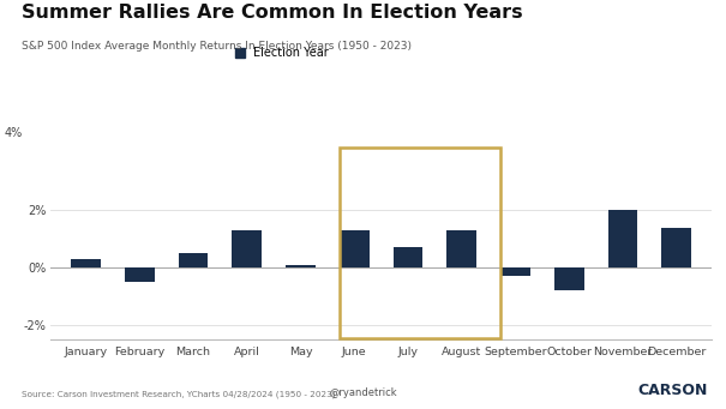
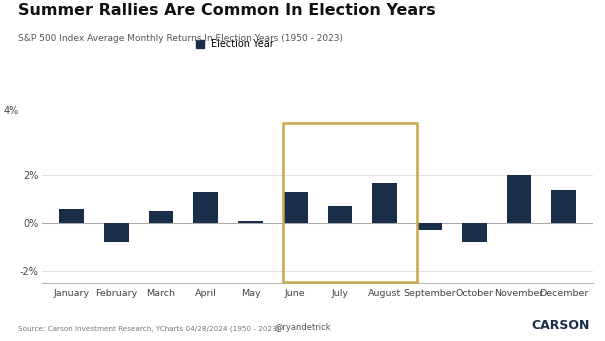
January: 0.3% -> 0.6%
February: -0.5% -> -0.8%
August: 1.3% -> 1.7%
